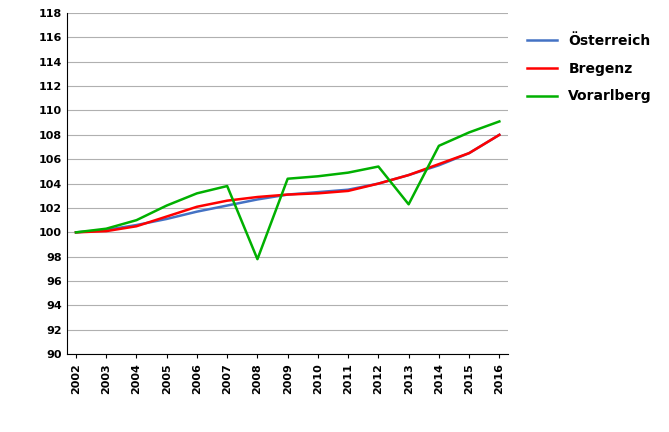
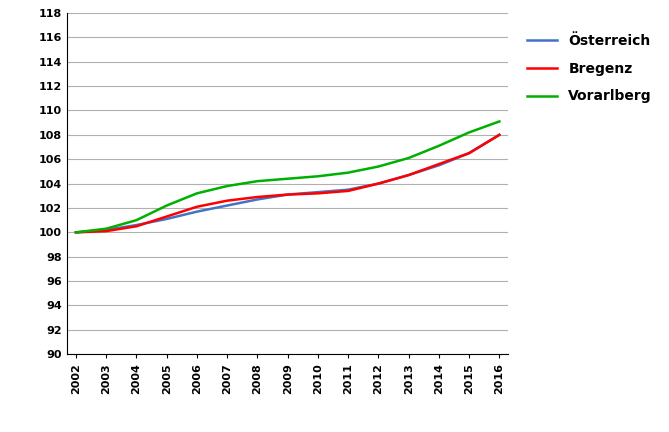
Vorarlberg/2008: 97.8 -> 104.2
Vorarlberg/2013: 102.3 -> 106.1
